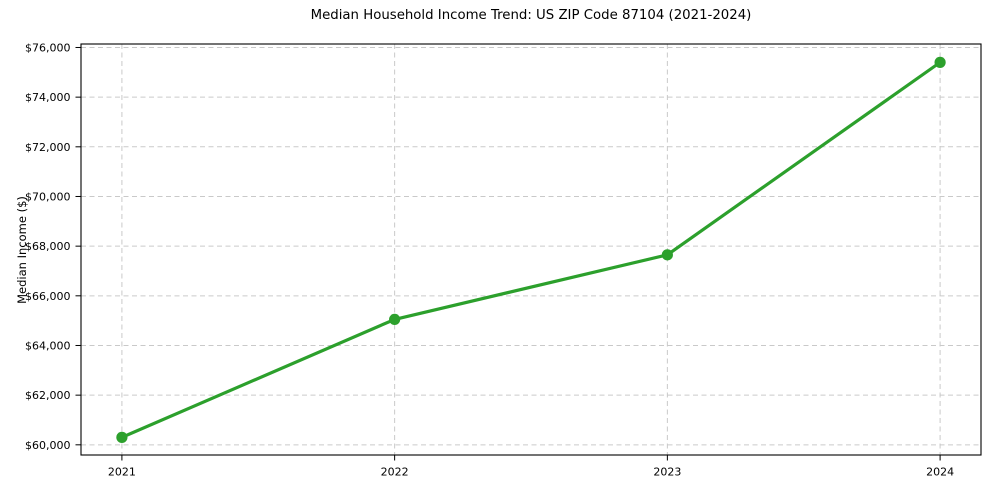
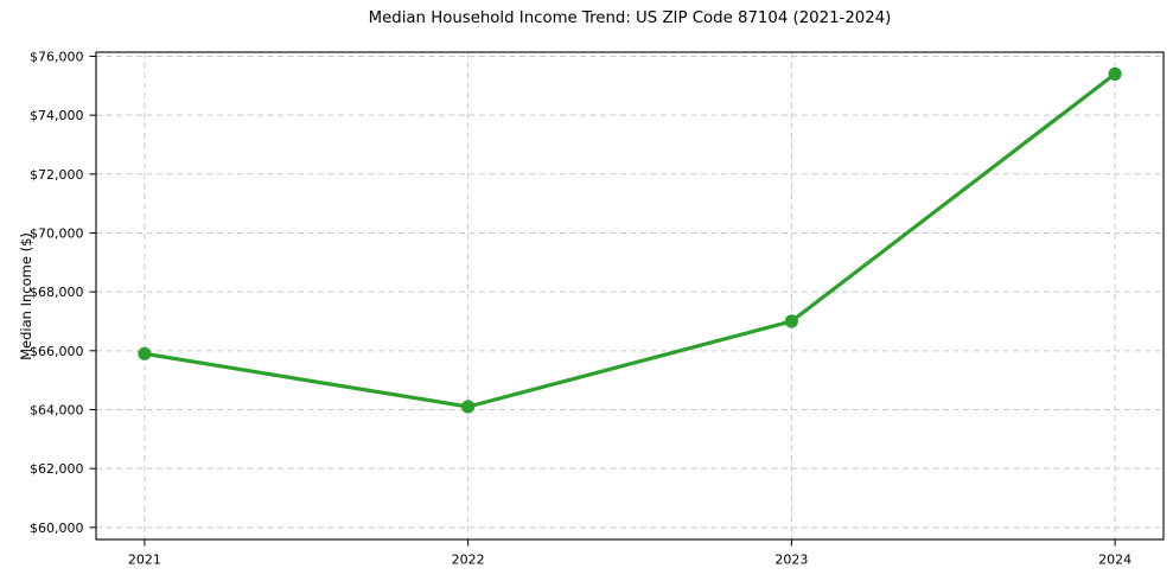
2021: $60300 -> $65900
2022: $65000 -> $64100
2023: $67600 -> $67000
